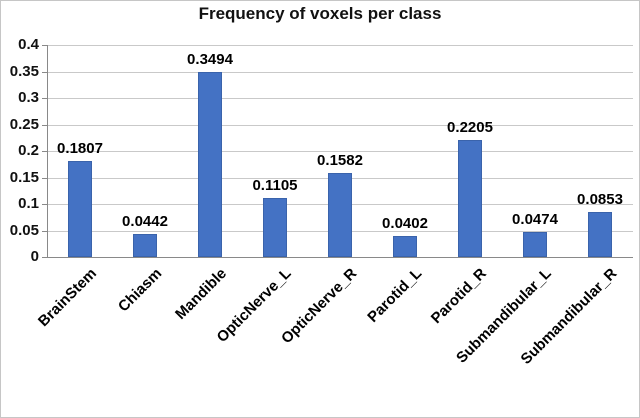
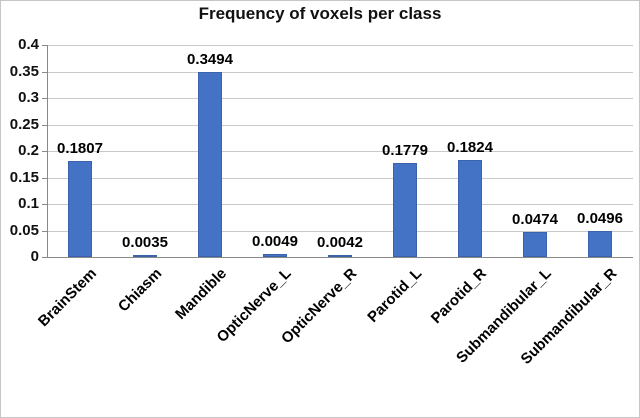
Chiasm: 0.0442 -> 0.0035
OpticNerve_L: 0.1105 -> 0.0049
OpticNerve_R: 0.1582 -> 0.0042
Parotid_L: 0.0402 -> 0.1779
Parotid_R: 0.2205 -> 0.1824
Submandibular_R: 0.0853 -> 0.0496
